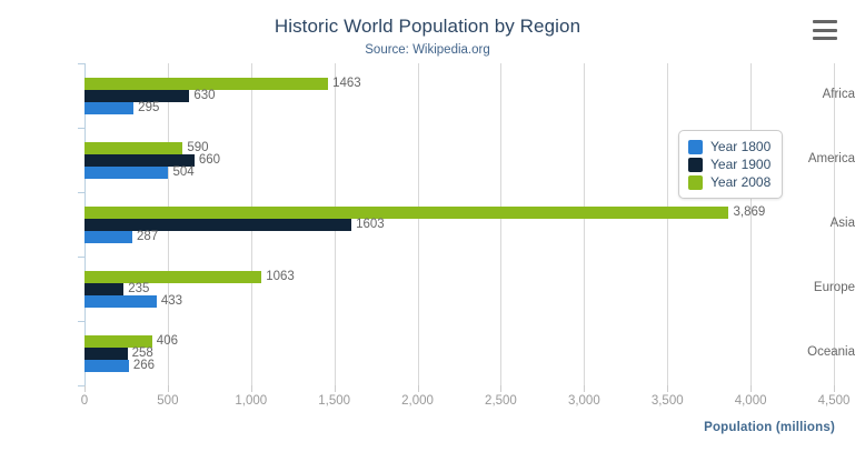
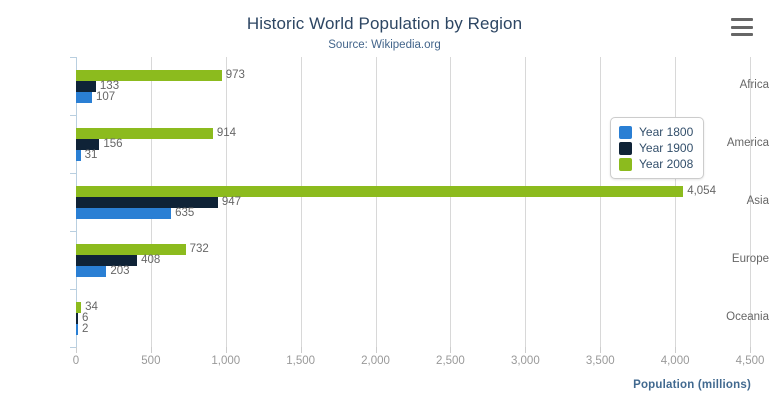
Year 1800/Africa: 295 -> 107
Year 1900/Africa: 630 -> 133
Year 2008/Africa: 1463 -> 973
Year 1800/America: 504 -> 31
Year 1900/America: 660 -> 156
Year 2008/America: 590 -> 914
Year 1800/Asia: 287 -> 635
Year 1900/Asia: 1603 -> 947
Year 2008/Asia: 3,869 -> 4,054
Year 1800/Europe: 433 -> 203
Year 1900/Europe: 235 -> 408
Year 2008/Europe: 1063 -> 732
Year 1800/Oceania: 266 -> 2
Year 1900/Oceania: 258 -> 6
Year 2008/Oceania: 406 -> 34
